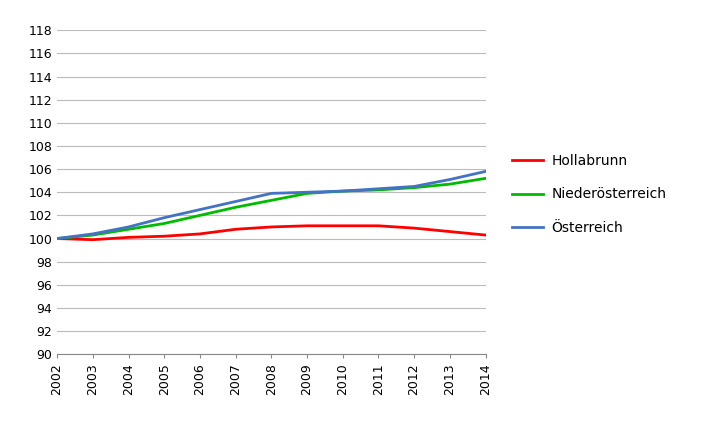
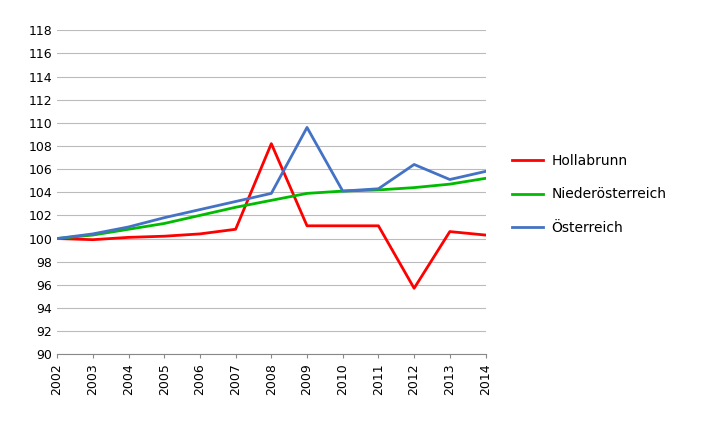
Hollabrunn/2008: 101.0 -> 108.2
Österreich/2009: 104.0 -> 109.6
Hollabrunn/2012: 100.9 -> 95.7
Österreich/2012: 104.5 -> 106.4
